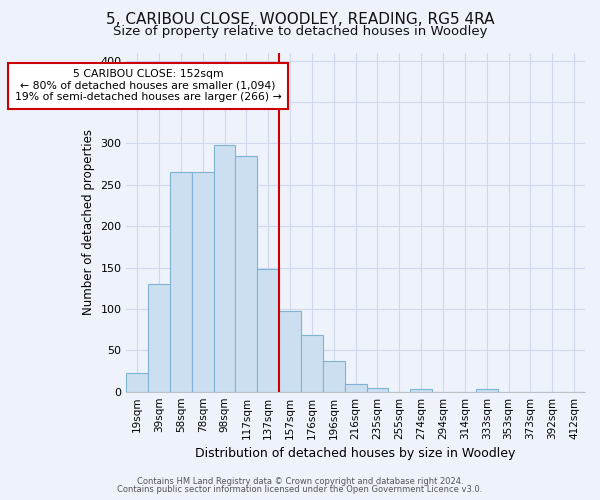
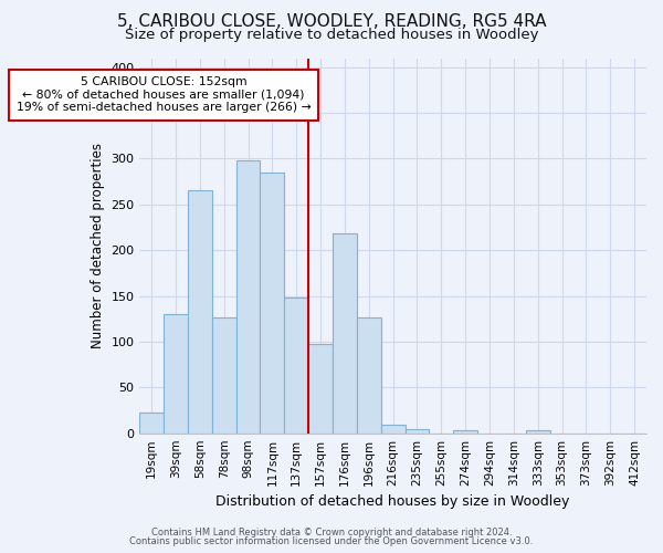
78sqm: 265 -> 126
176sqm: 68 -> 218
196sqm: 37 -> 126
